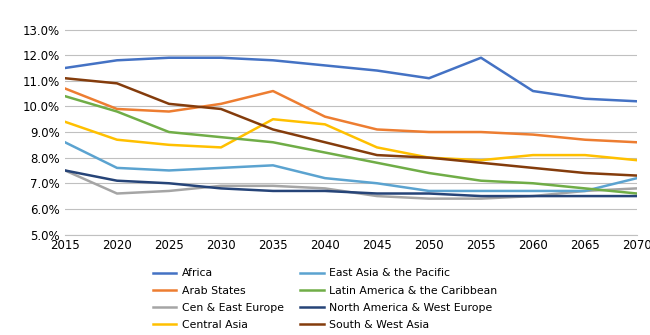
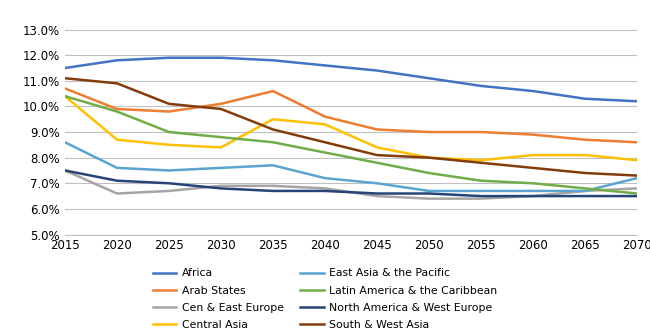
Central Asia/2015: 9.4% -> 10.4%
Africa/2055: 11.9% -> 10.8%
